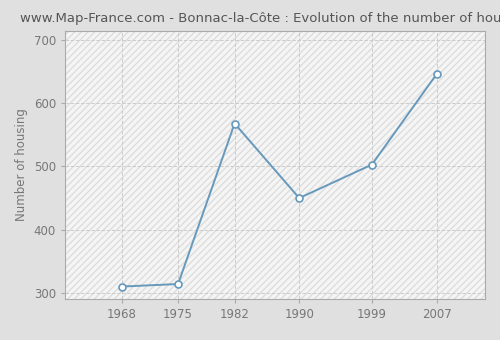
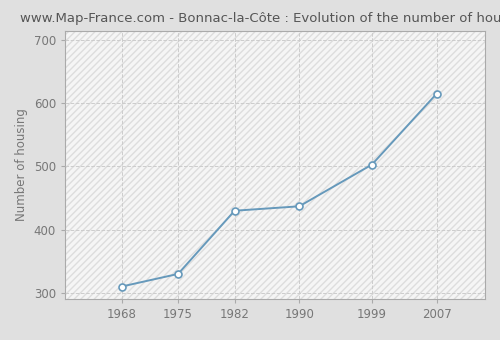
1975: 314 -> 330
1982: 568 -> 430
1990: 450 -> 437
2007: 646 -> 615
